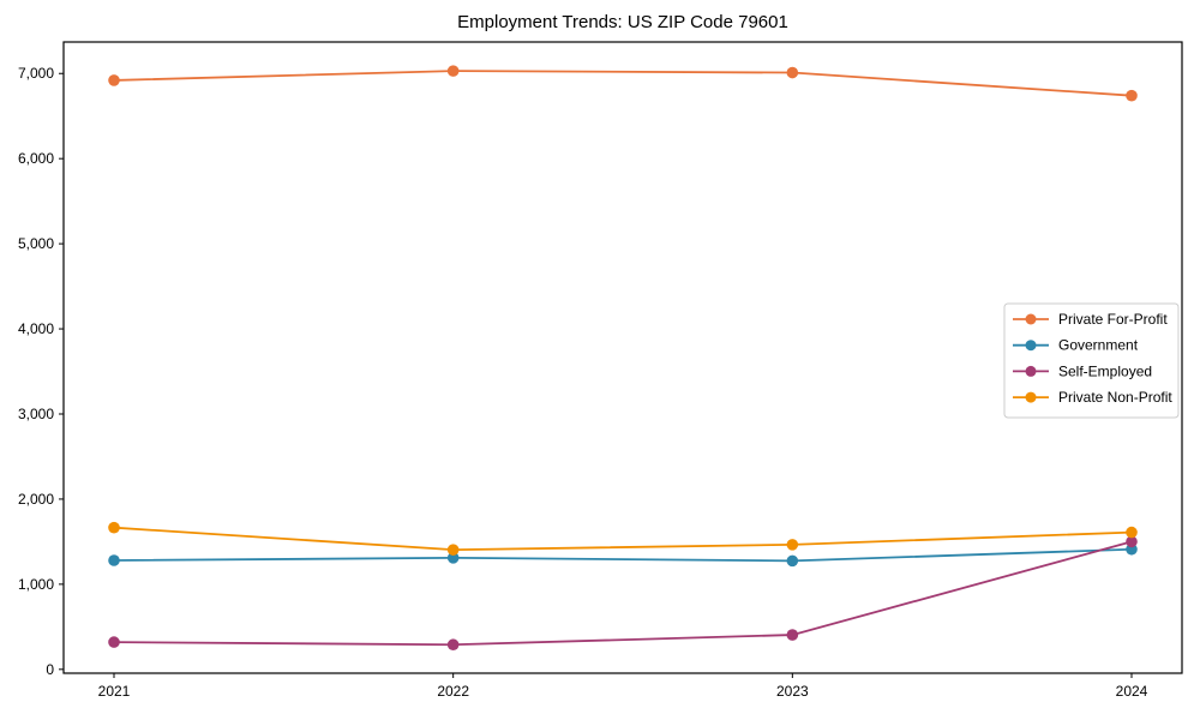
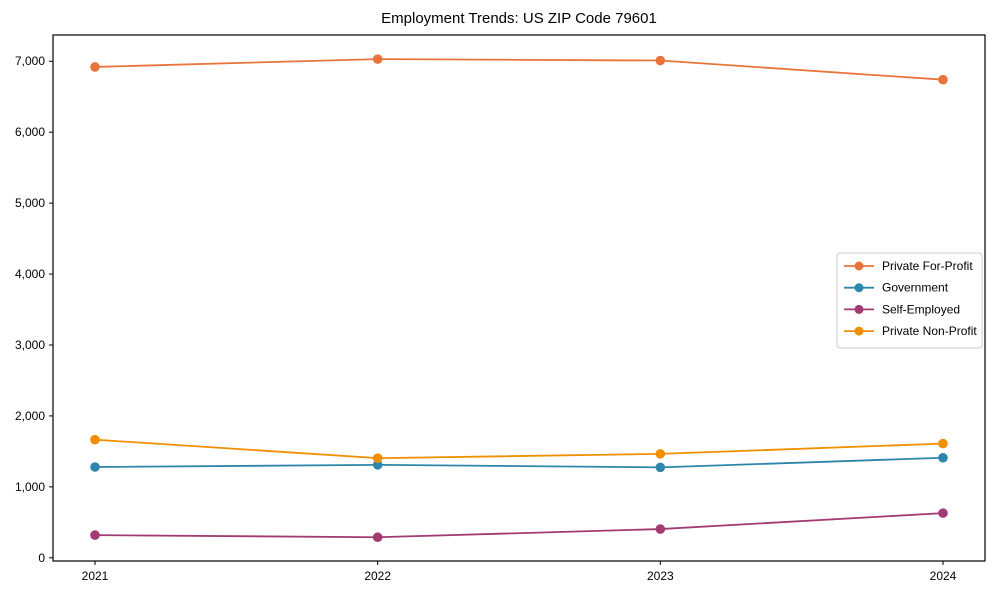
Self-Employed/2024: 1500 -> 600
